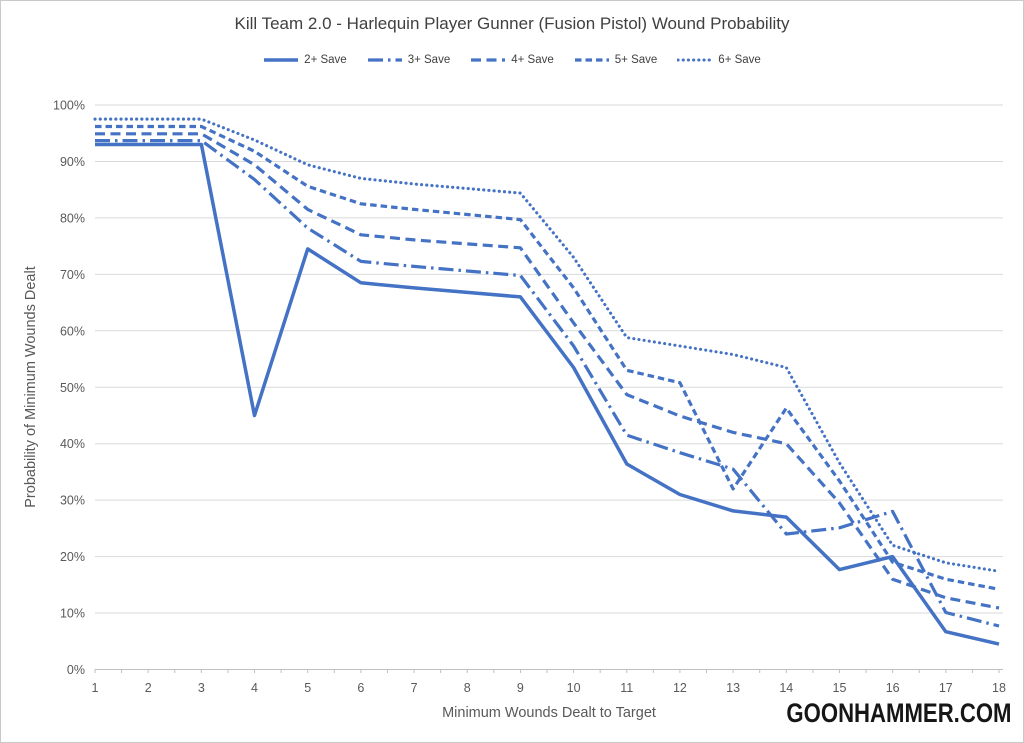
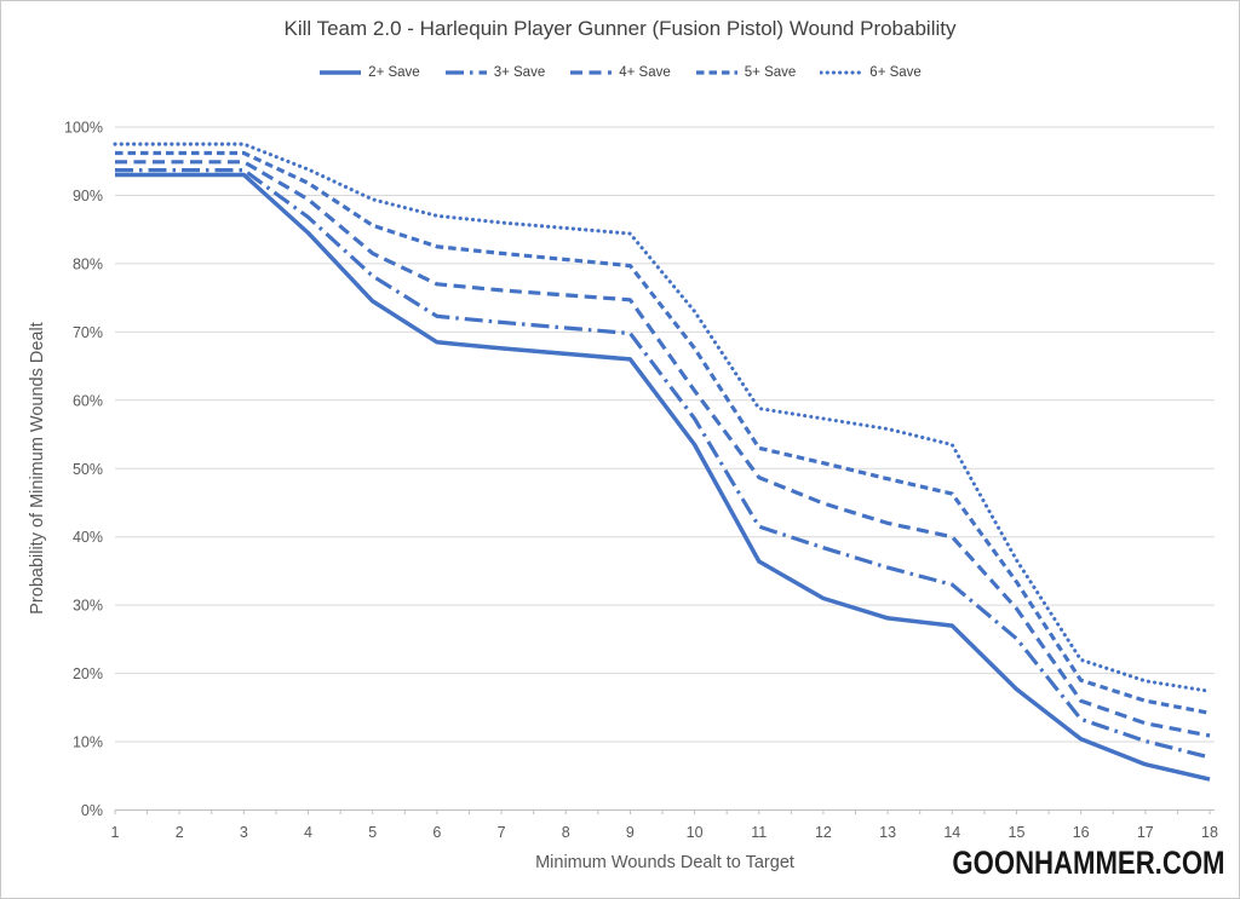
2+ Save/4: 45% -> 84%
5+ Save/13: 32% -> 48%
3+ Save/14: 24% -> 33%
2+ Save/16: 20% -> 10%
3+ Save/16: 28% -> 13%
